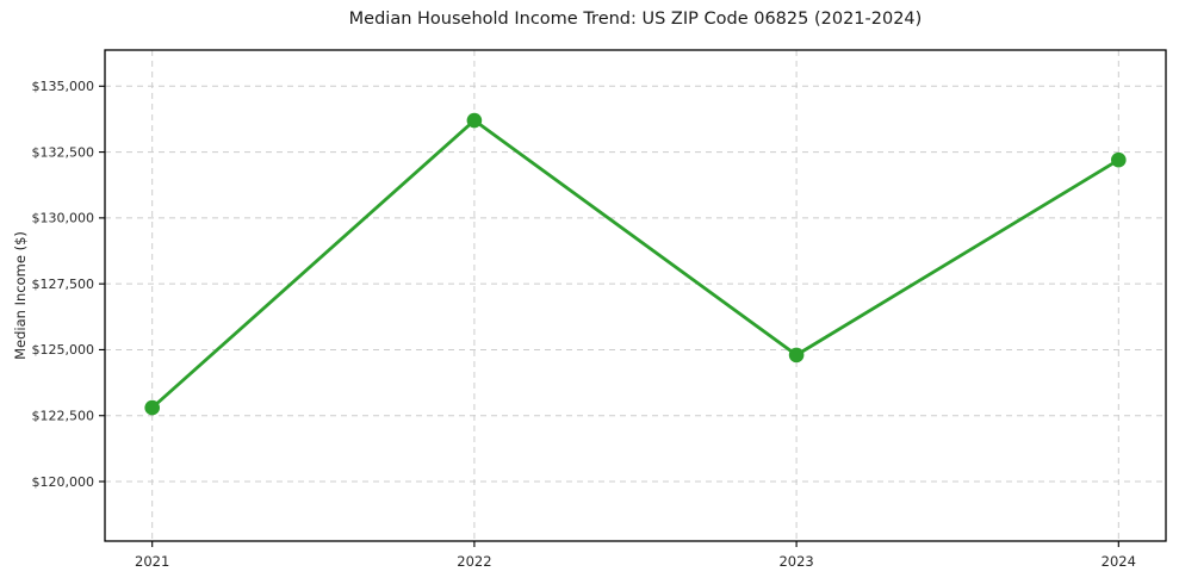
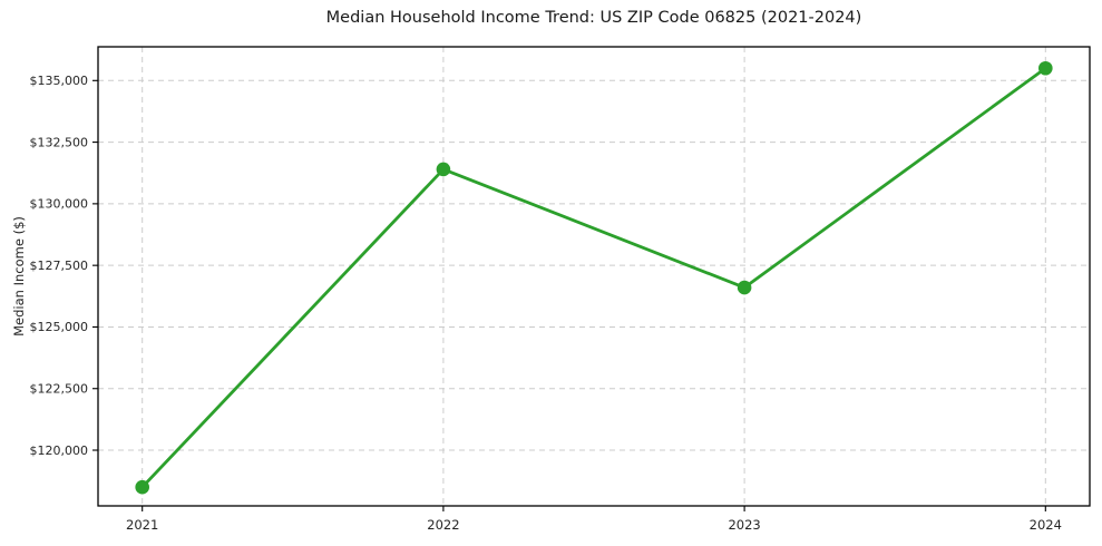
2021: $122800 -> $118500
2022: $133700 -> $131400
2023: $124800 -> $126600
2024: $132200 -> $135500
